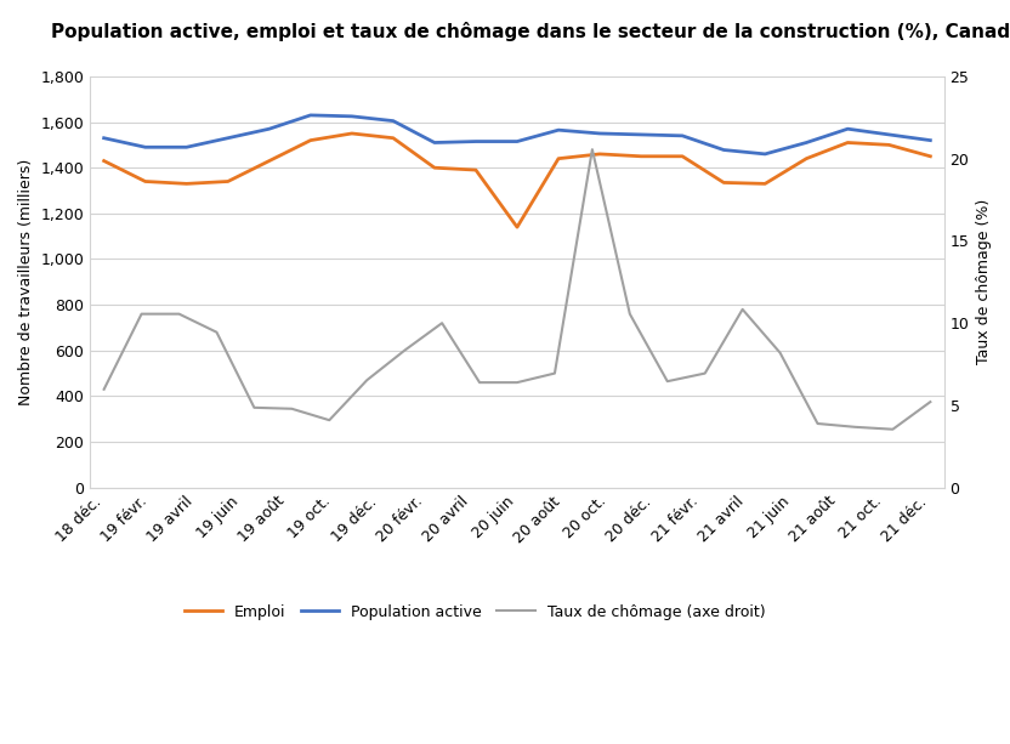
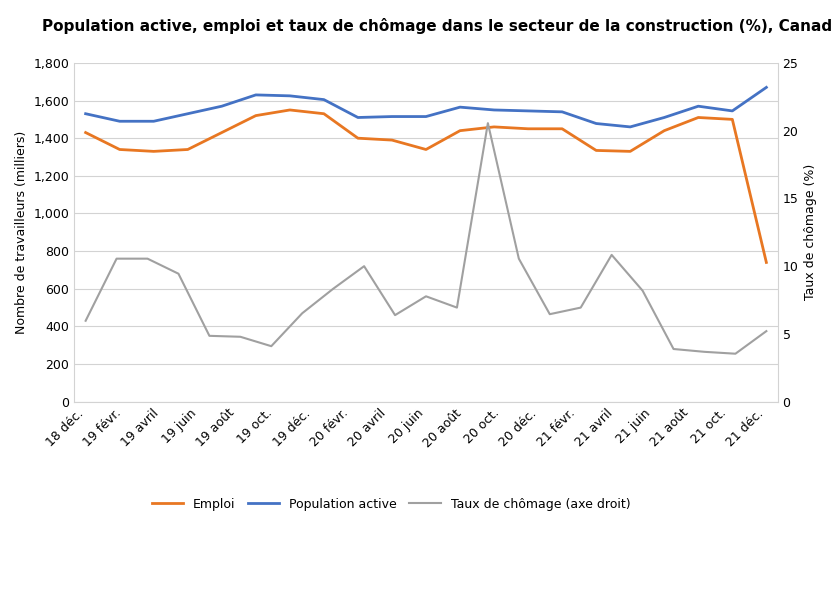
Emploi/20 juin: 1,140 -> 1,340
Taux de chômage (axe droit)/20 juin: 460 -> 560
Emploi/21 déc.: 1,450 -> 740
Population active/21 déc.: 1,520 -> 1,670
